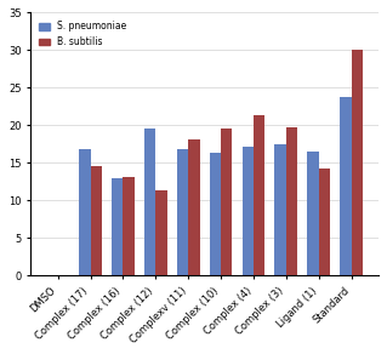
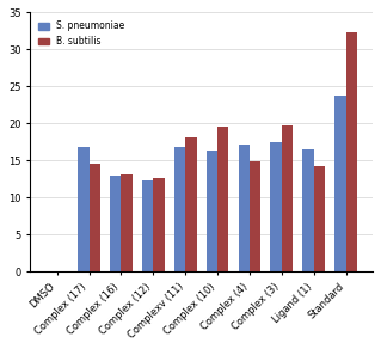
S. pneumoniae/Complex (12): 19.6 -> 12.3
B. subtilis/Complex (12): 11.4 -> 12.7
B. subtilis/Complex (4): 21.4 -> 14.9
B. subtilis/Standard: 30.0 -> 32.4
